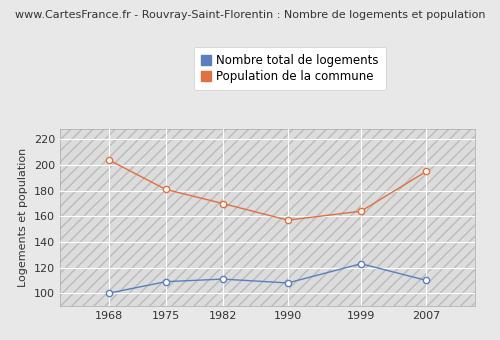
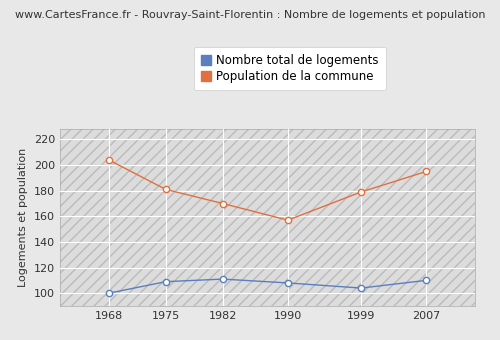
Nombre total de logements/1999: 123 -> 104
Population de la commune/1999: 164 -> 179
